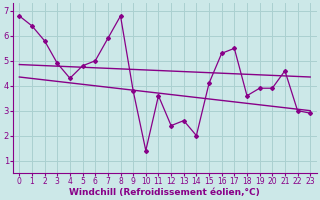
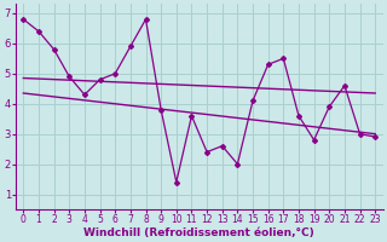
19: 3.9 -> 2.8
